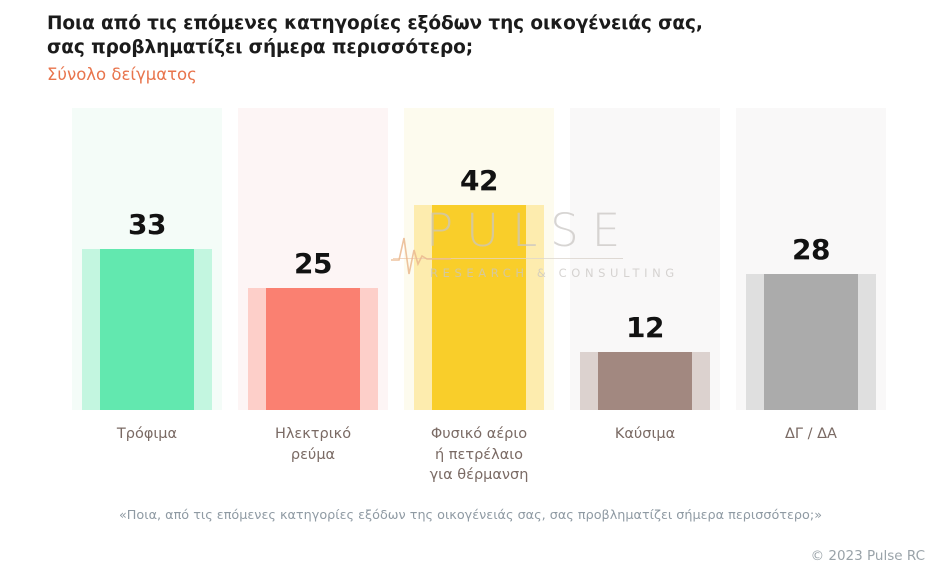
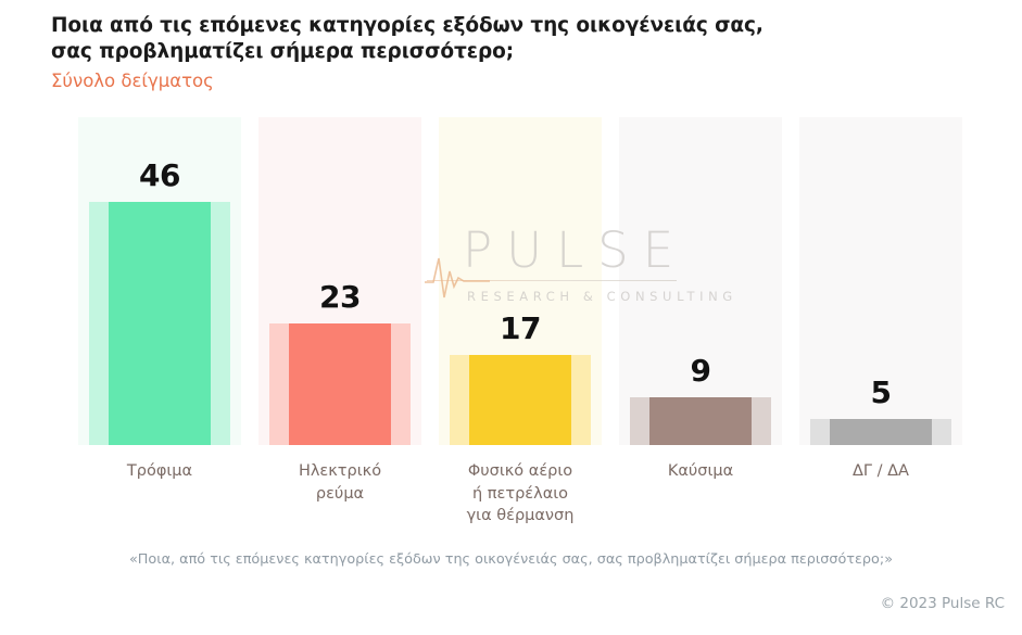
Τρόφιμα: 33 -> 46
Ηλεκτρικό ρεύμα: 25 -> 23
Φυσικό αέριο ή πετρέλαιο για θέρμανση: 42 -> 17
Καύσιμα: 12 -> 9
ΔΓ / ΔΑ: 28 -> 5
